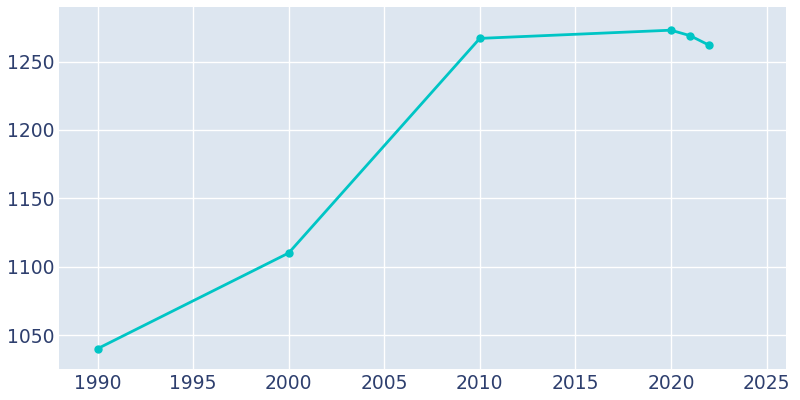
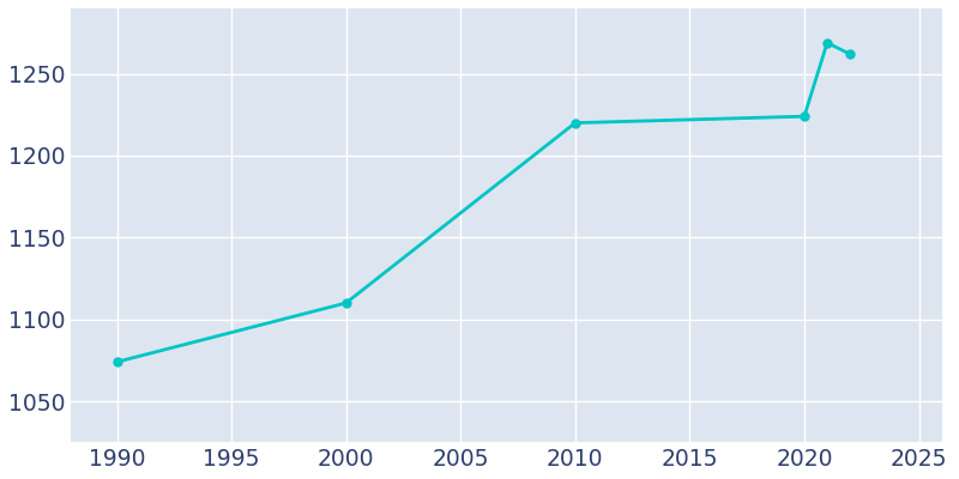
1990: 1040 -> 1074
2010: 1267 -> 1220
2020: 1273 -> 1224
